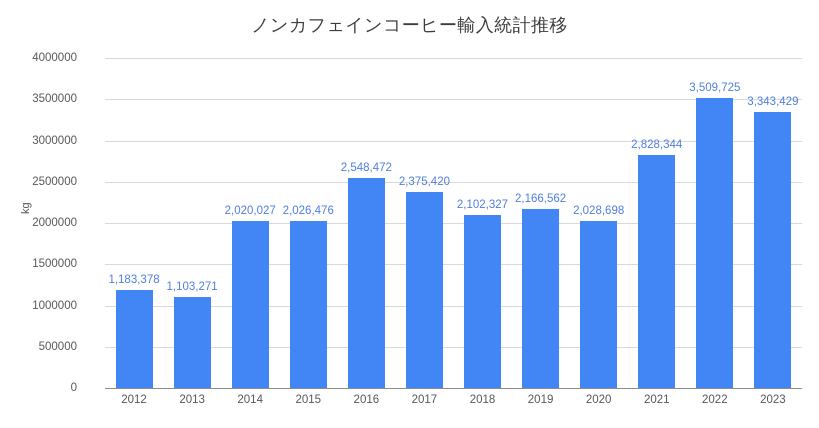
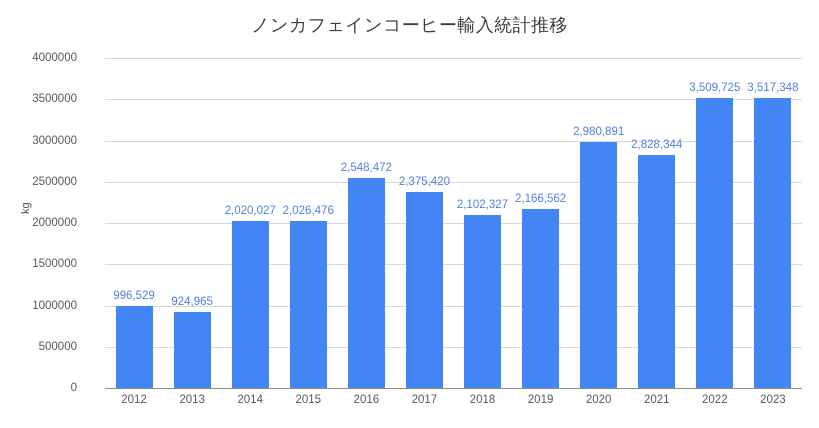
2012: 1,183,378 -> 996,529
2013: 1,103,271 -> 924,965
2020: 2,028,698 -> 2,980,891
2023: 3,343,429 -> 3,517,348
